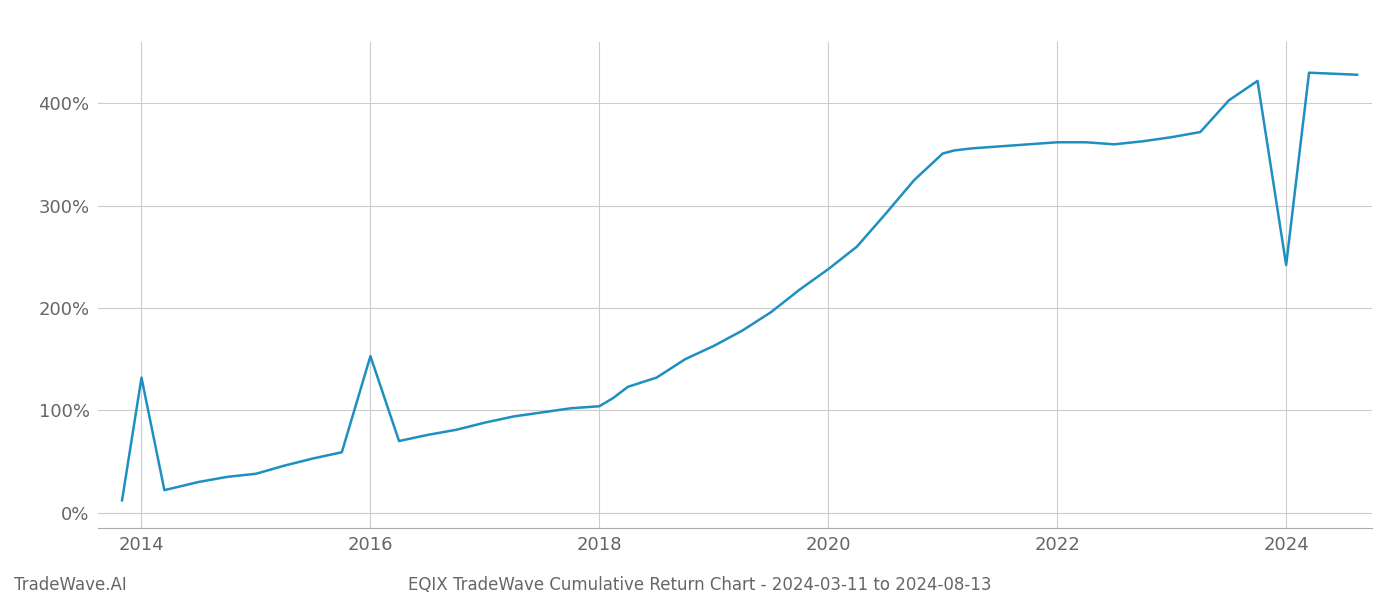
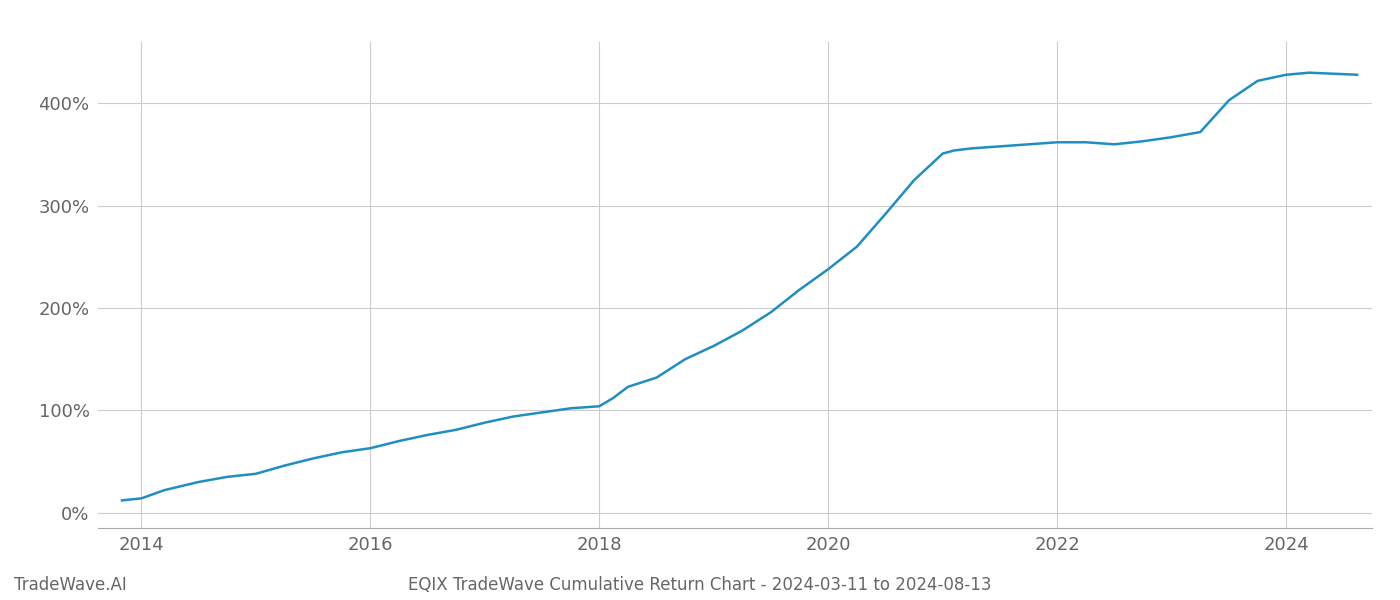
2014: 132% -> 14%
2016: 153% -> 63%
2024: 242% -> 428%
